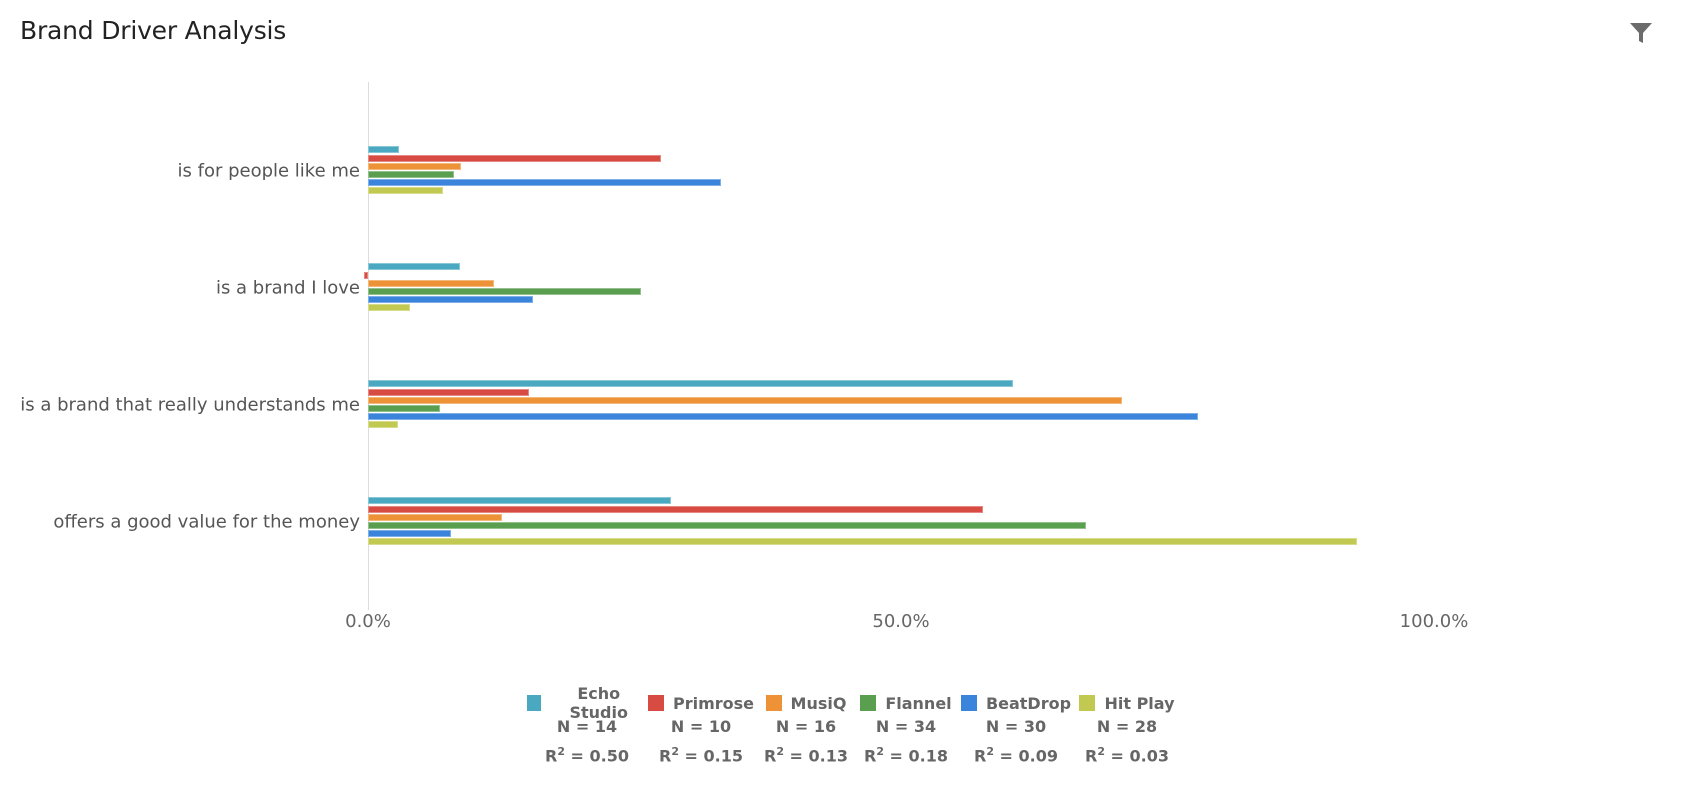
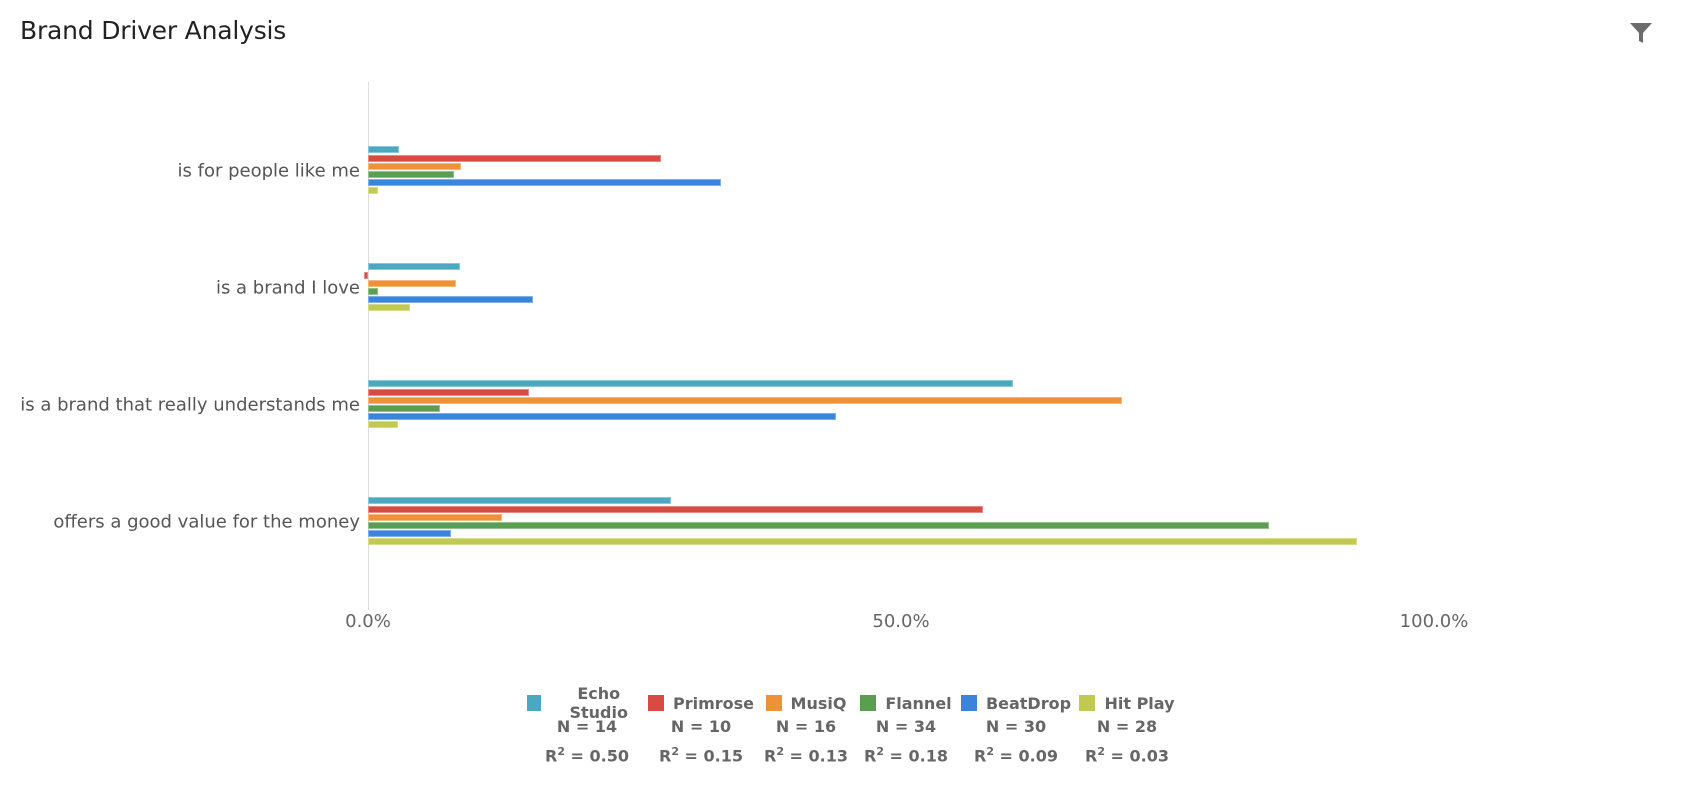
Hit Play/is for people like me: 7.0% -> 0.9%
MusiQ/is a brand I love: 11.8% -> 8.3%
Flannel/is a brand I love: 25.6% -> 0.9%
BeatDrop/is a brand that really understands me: 77.9% -> 43.9%
Flannel/offers a good value for the money: 67.4% -> 84.5%
